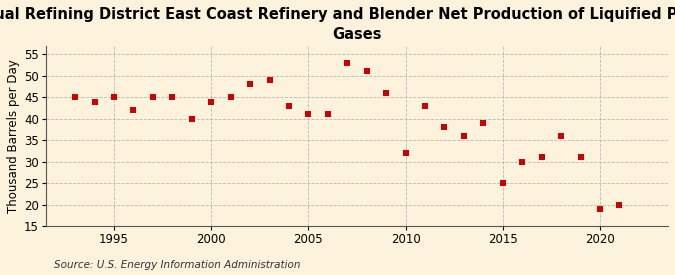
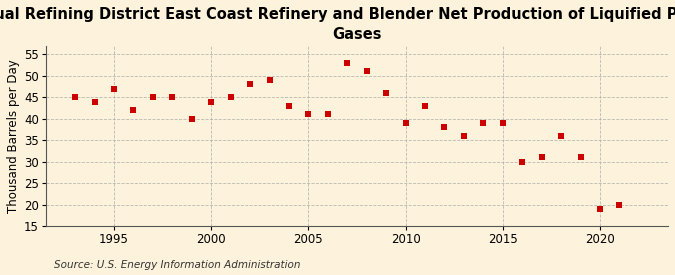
1995: 45 -> 47
2010: 32 -> 39
2015: 25 -> 39
